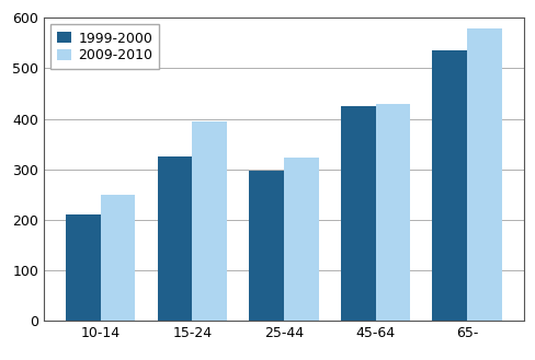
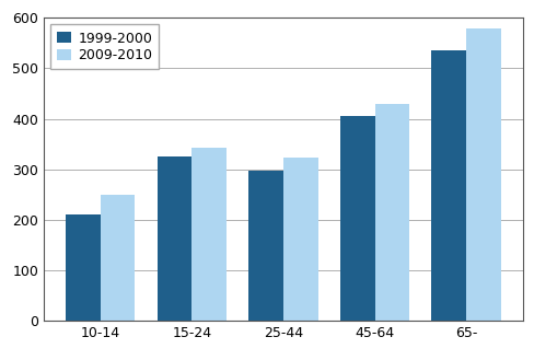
2009-2010/15-24: 395 -> 343
1999-2000/45-64: 425 -> 405
